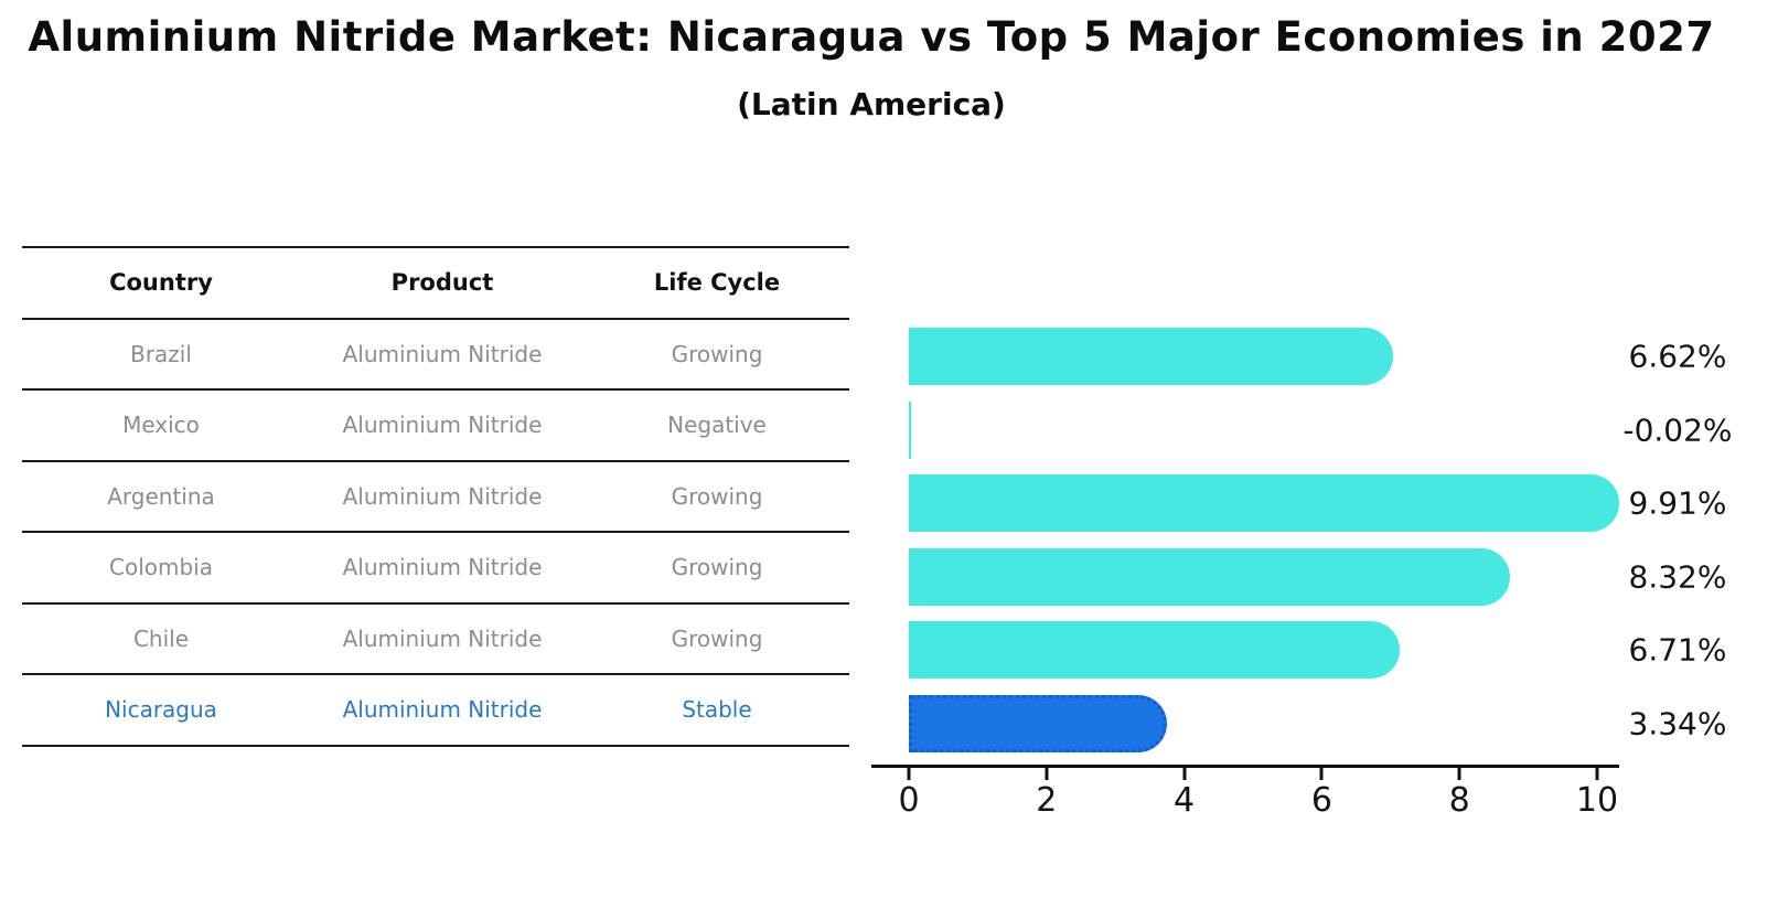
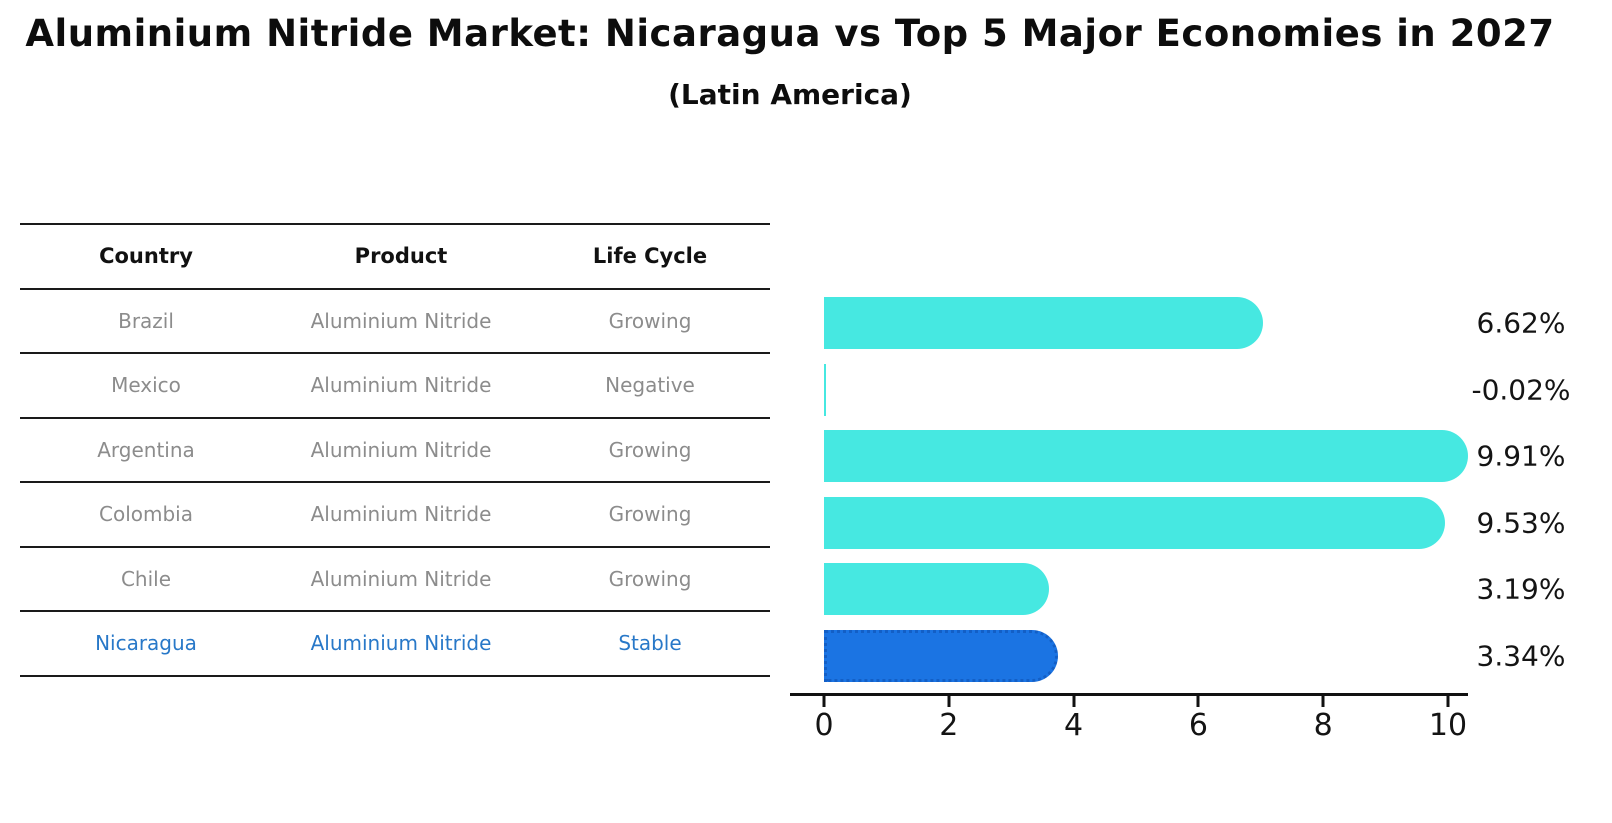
Colombia: 8.32% -> 9.53%
Chile: 6.71% -> 3.19%
